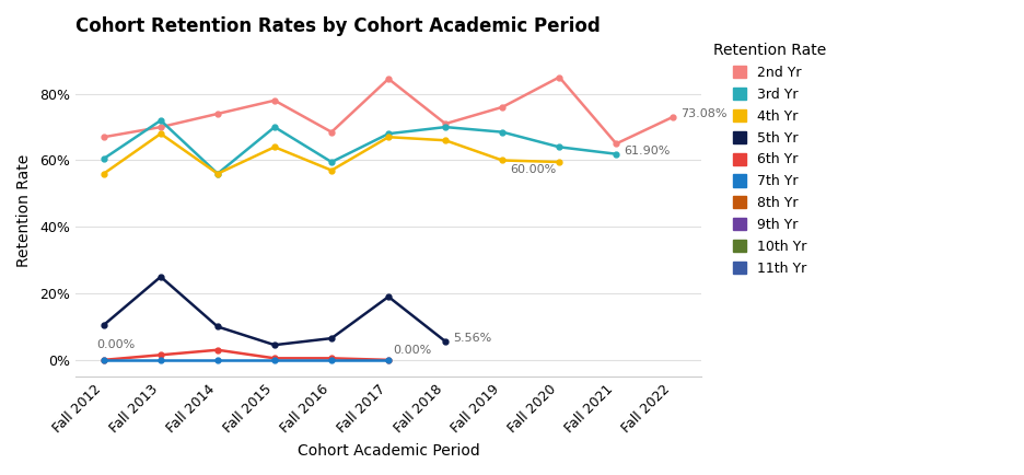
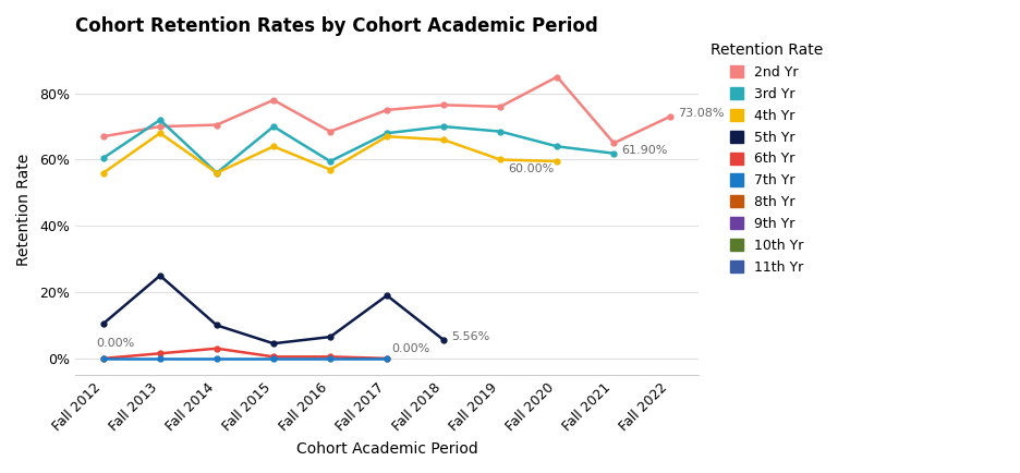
2nd Yr/Fall 2014: 74.0% -> 70.5%
2nd Yr/Fall 2017: 84.5% -> 75.0%
2nd Yr/Fall 2018: 71.0% -> 76.5%
